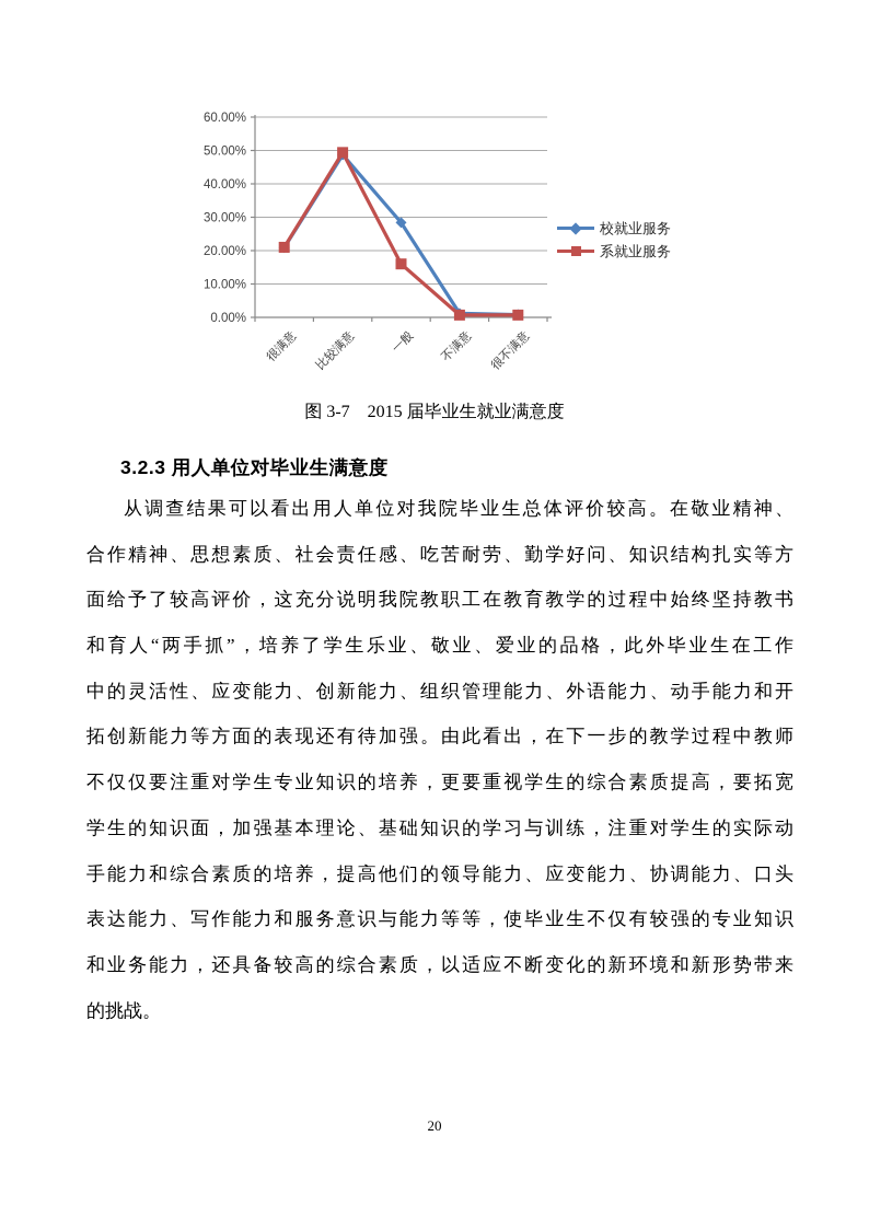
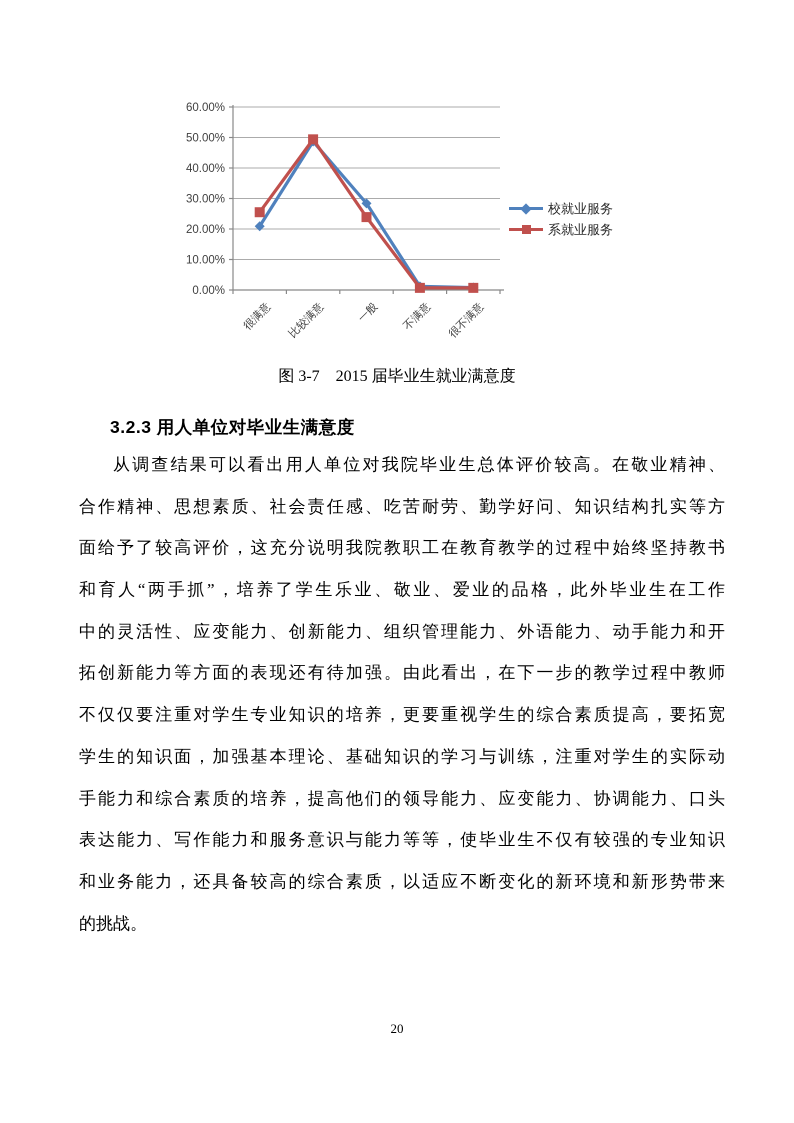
系就业服务/很满意: 21% -> 26%
系就业服务/一般: 16% -> 24%
